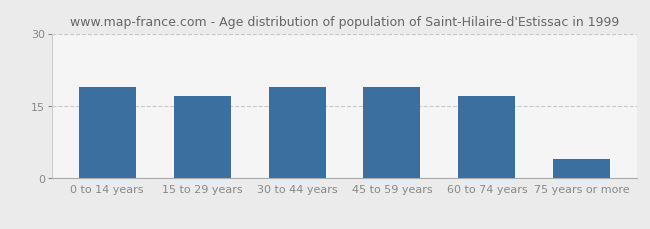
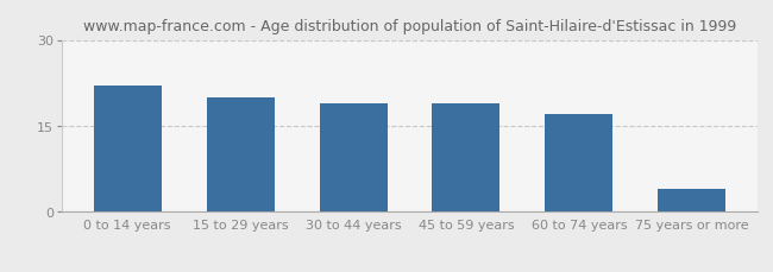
0 to 14 years: 19 -> 22
15 to 29 years: 17 -> 20
